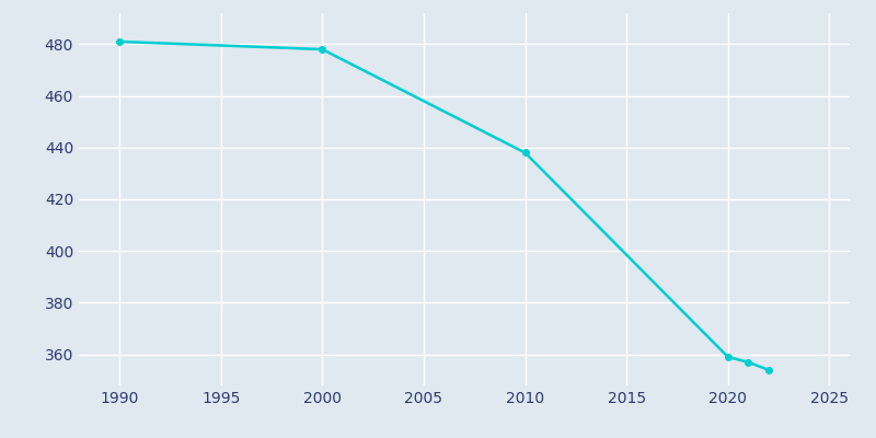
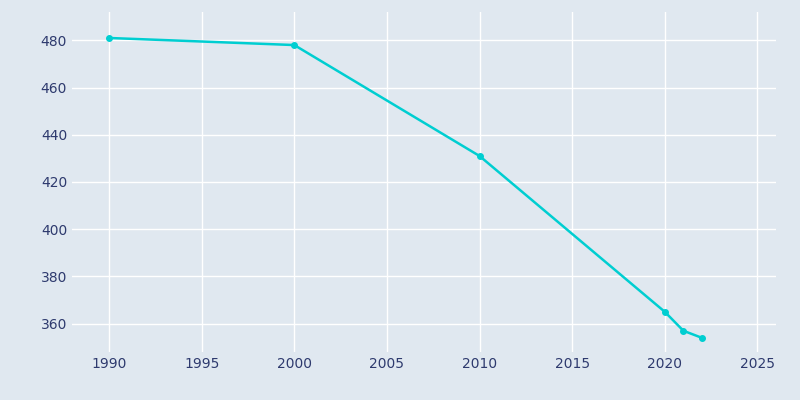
2010: 438 -> 431
2020: 359 -> 365
